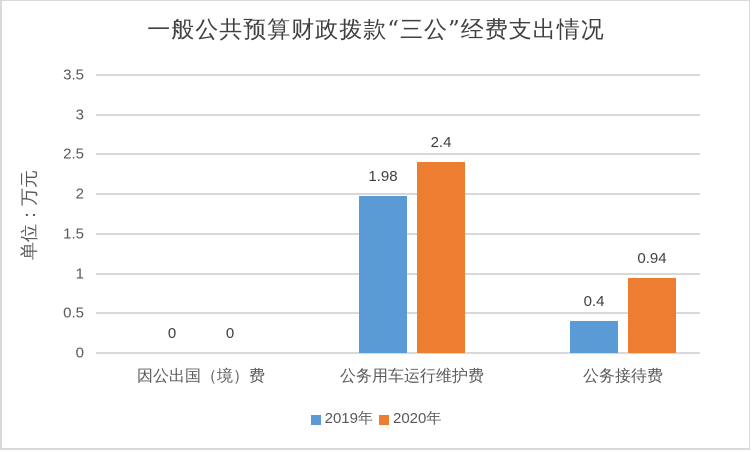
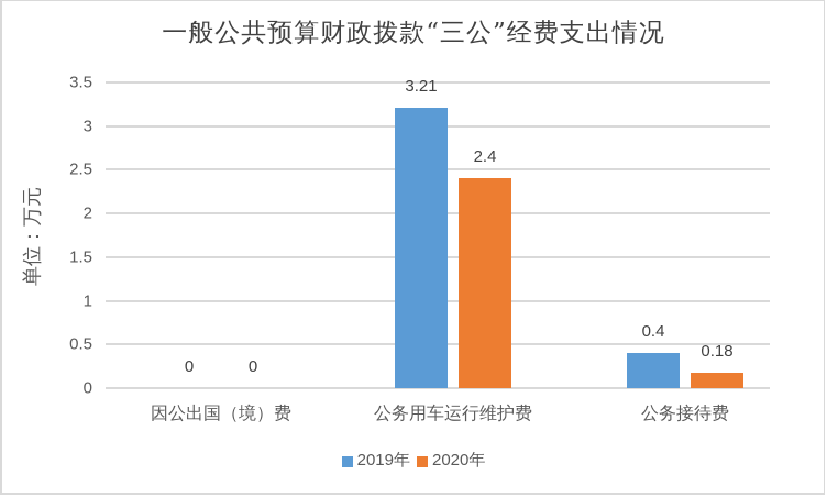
2019年/公务用车运行维护费: 1.98 -> 3.21
2020年/公务接待费: 0.94 -> 0.18
